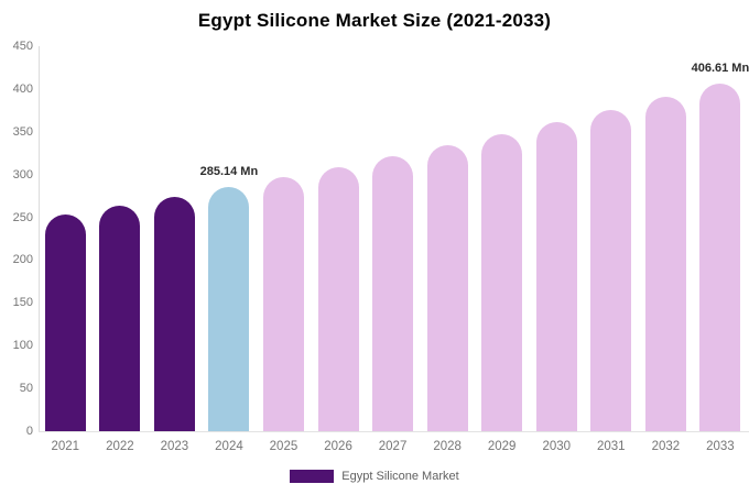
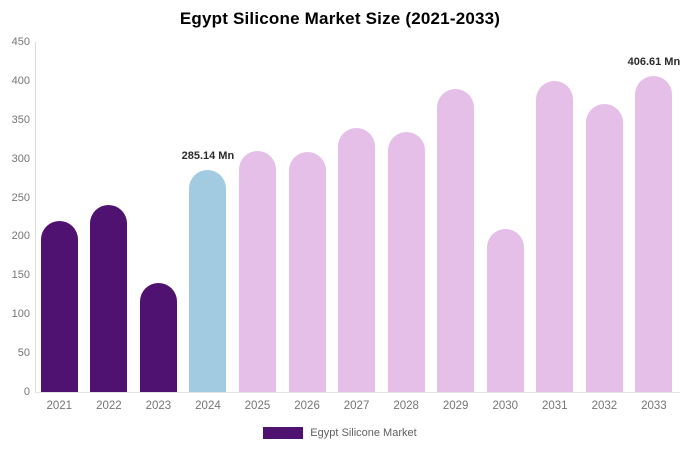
2021: 250 -> 220
2022: 260 -> 240
2023: 270 -> 140
2025: 300 -> 310
2027: 320 -> 340
2029: 350 -> 390
2030: 360 -> 210
2031: 380 -> 400
2032: 390 -> 370
